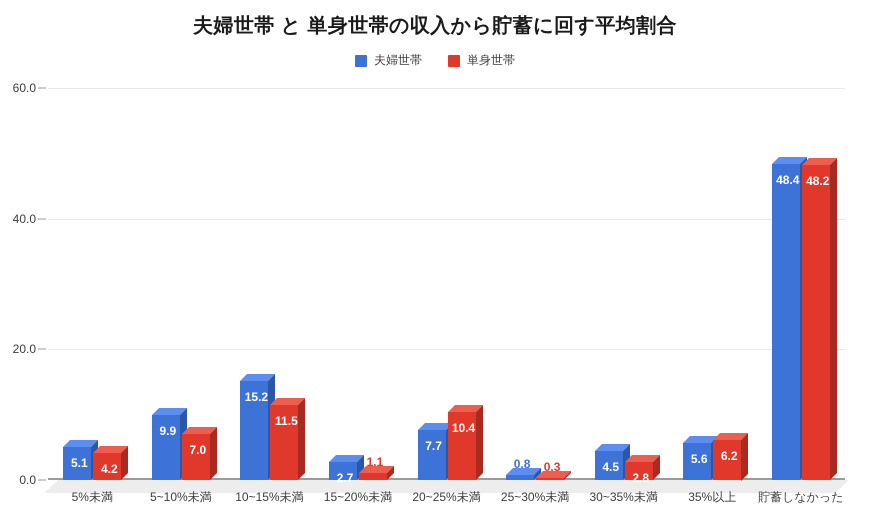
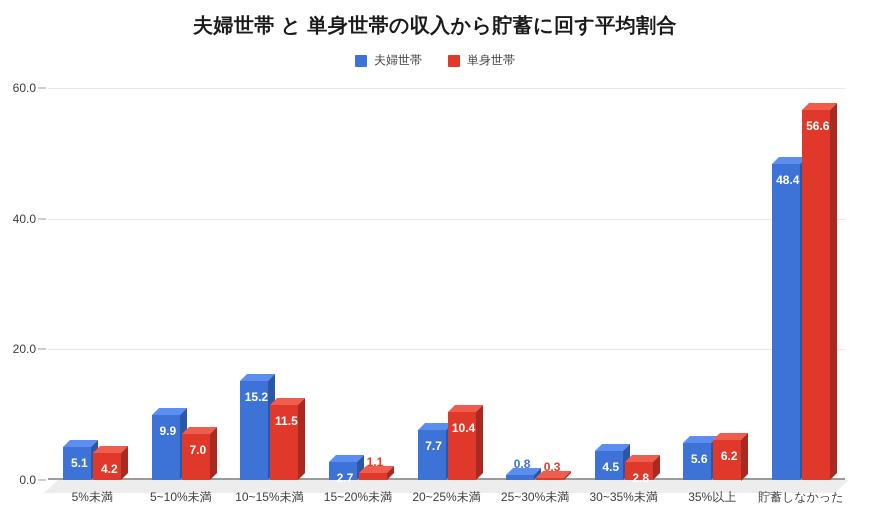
単身世帯/貯蓄しなかった: 48.2 -> 56.6
